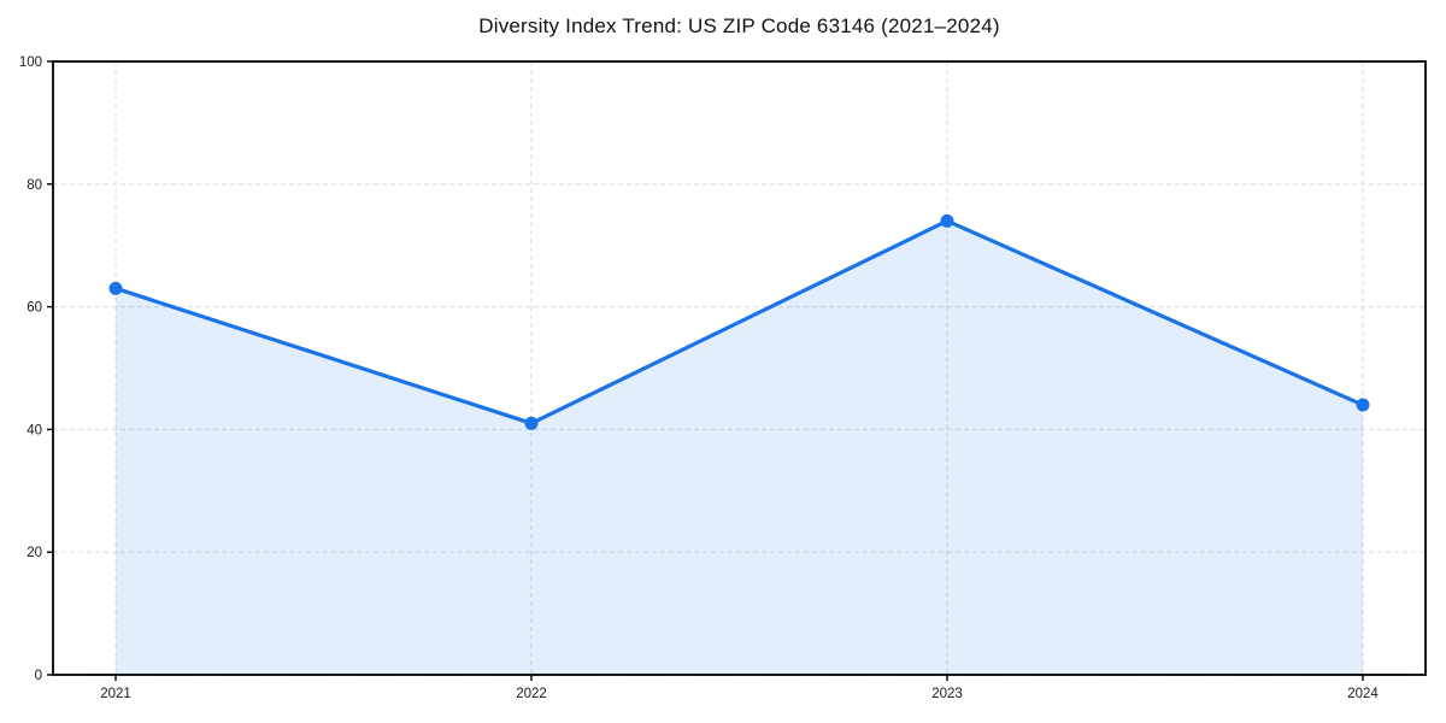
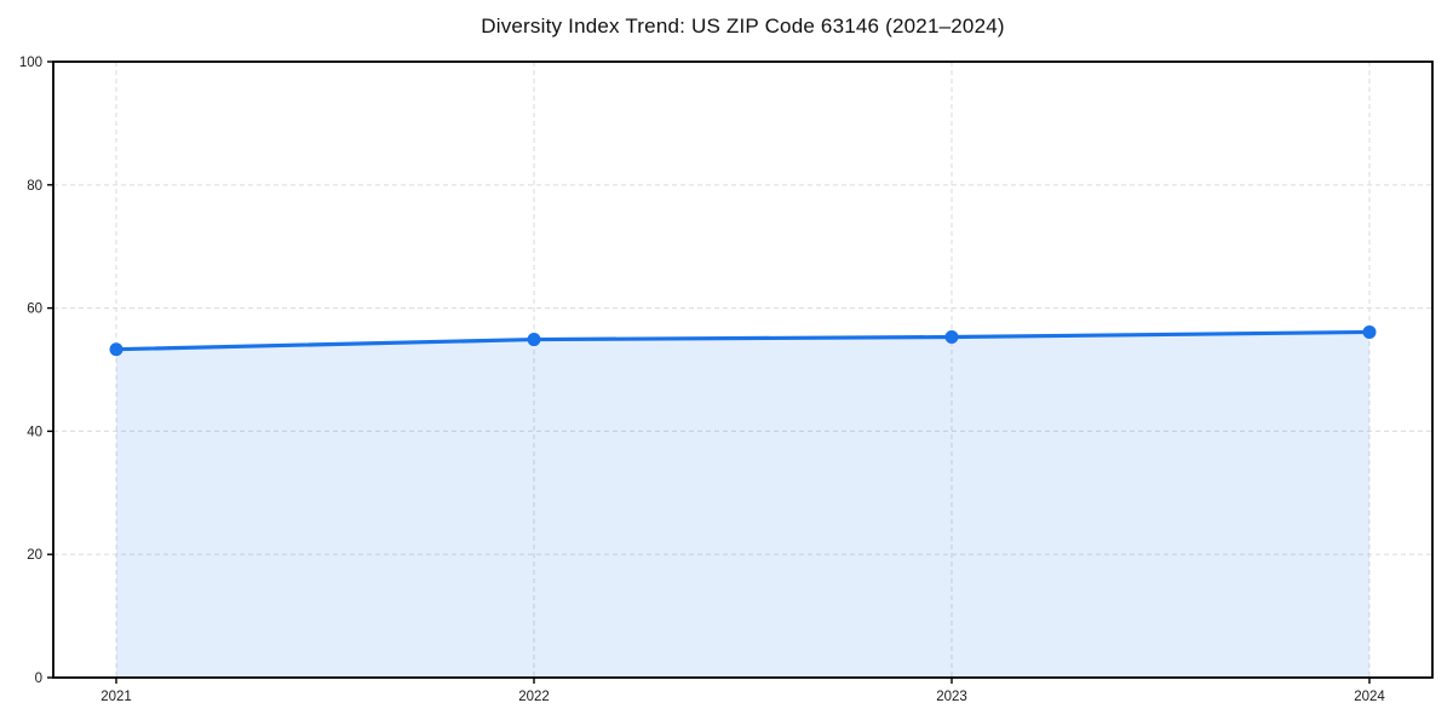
2021: 63 -> 53
2022: 41 -> 55
2023: 74 -> 55
2024: 44 -> 56
